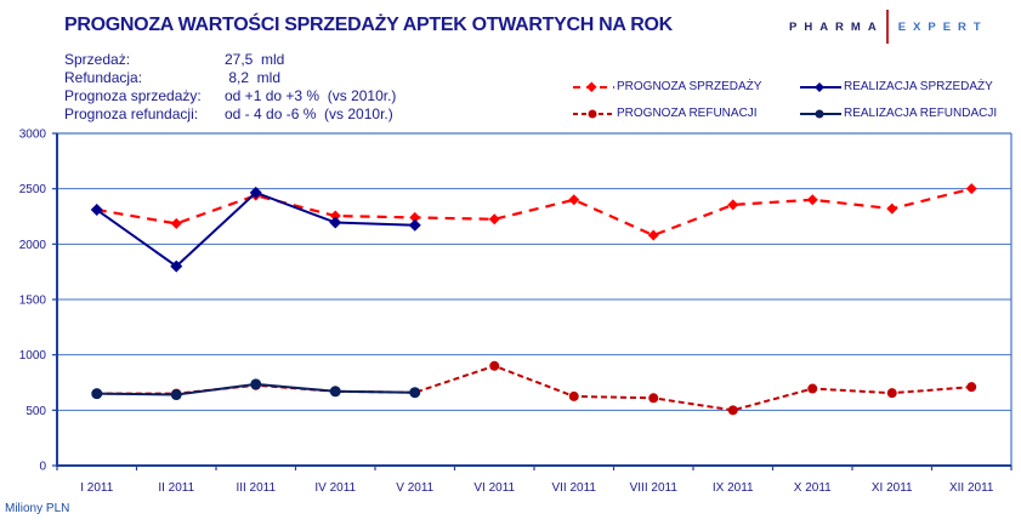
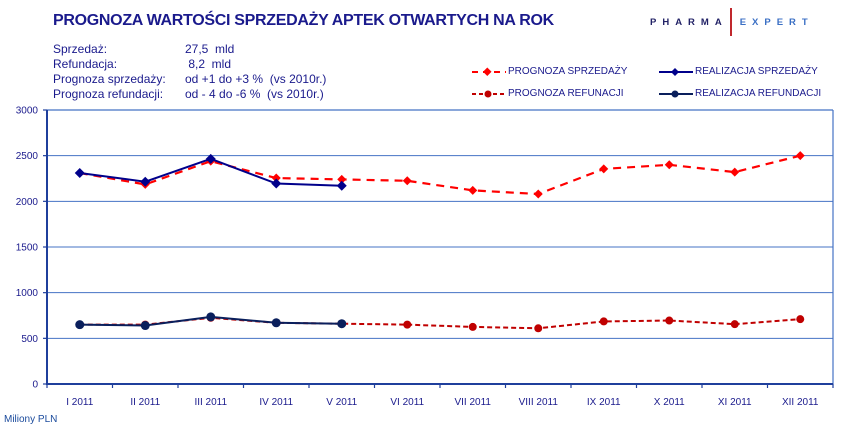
REALIZACJA SPRZEDAŻY/II 2011: 1800 -> 2200
PROGNOZA REFUNACJI/VI 2011: 900 -> 600
PROGNOZA SPRZEDAŻY/VII 2011: 2400 -> 2100
PROGNOZA REFUNACJI/IX 2011: 500 -> 700
